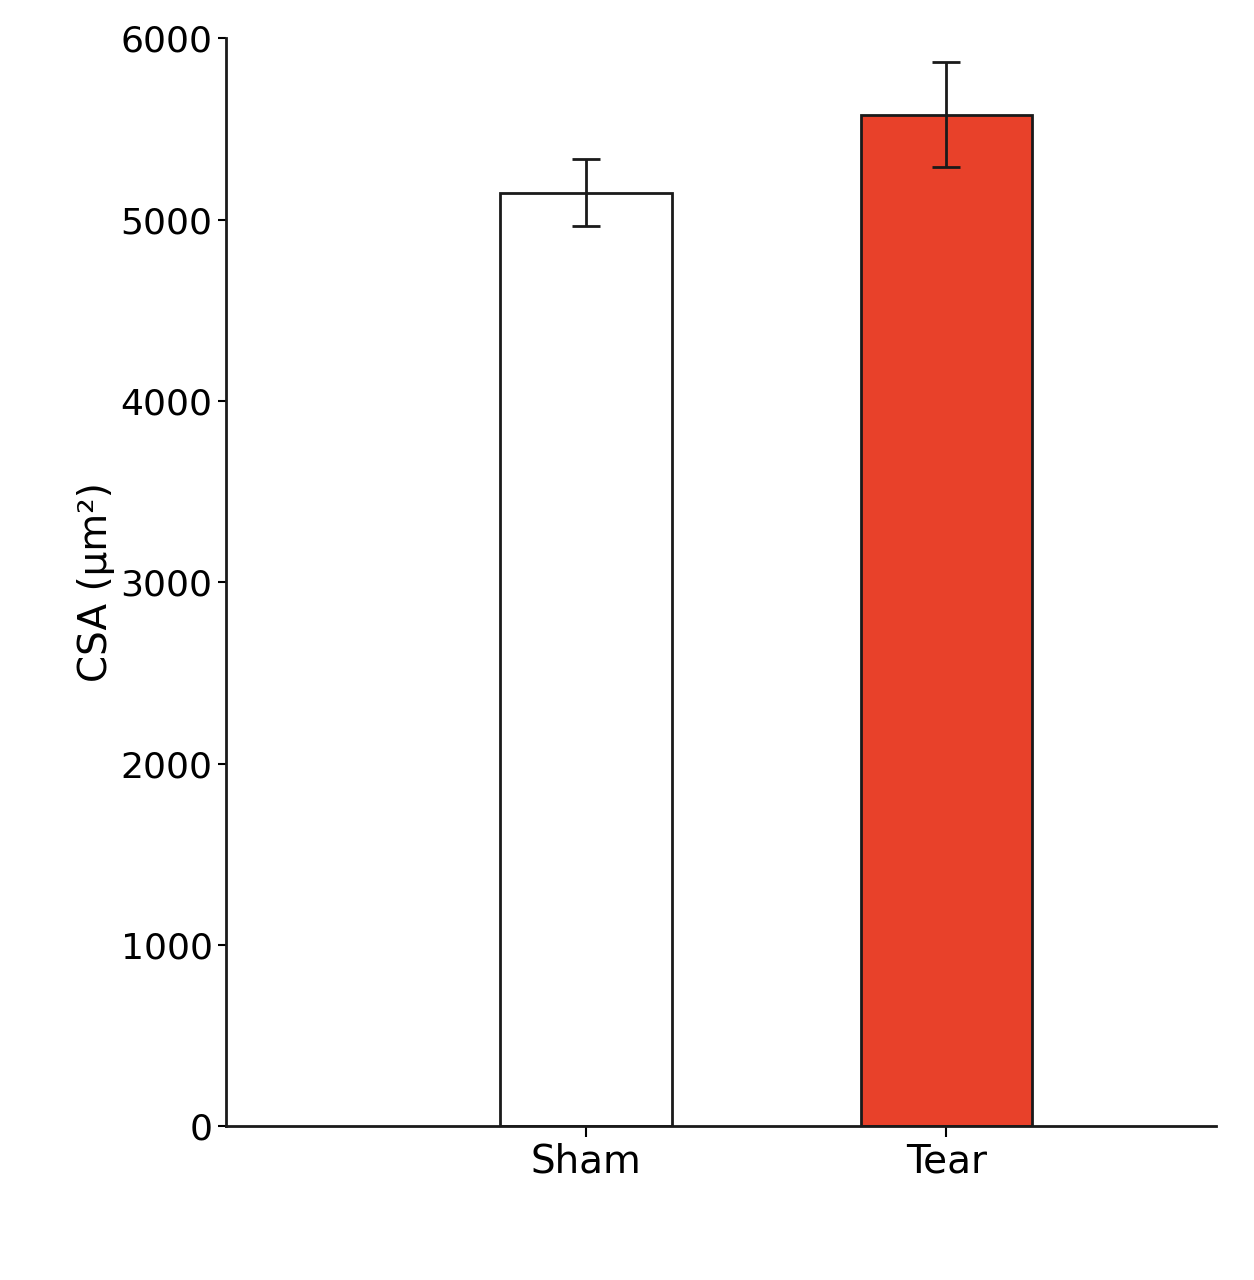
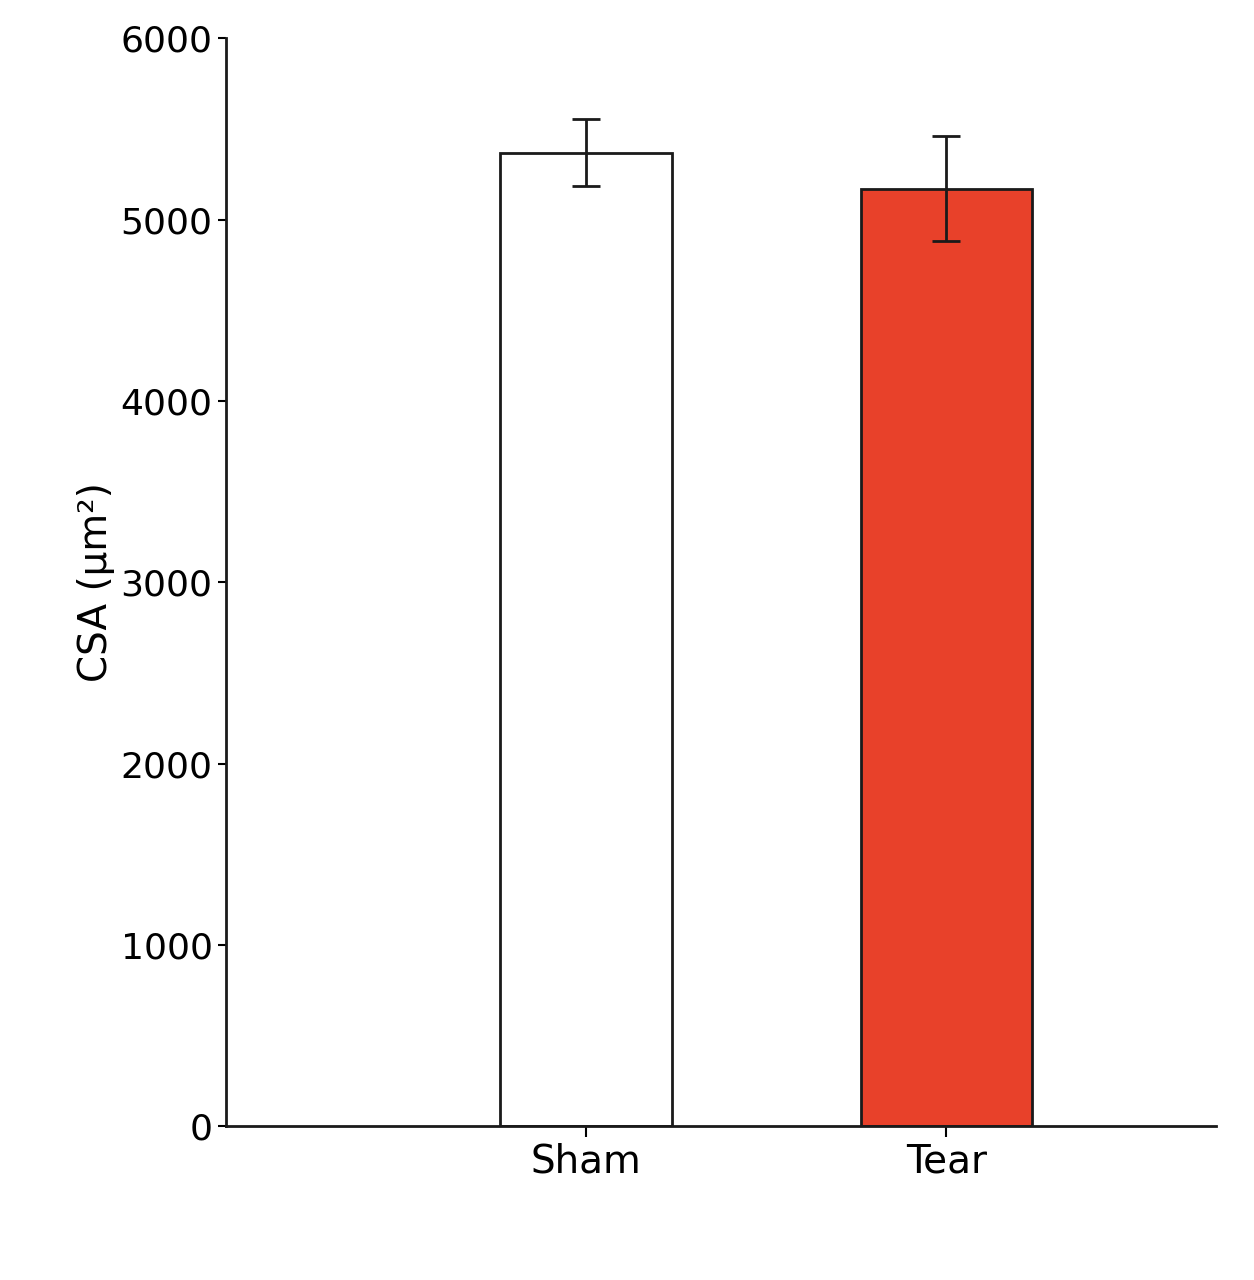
Sham: 5150 -> 5370
Tear: 5580 -> 5170
